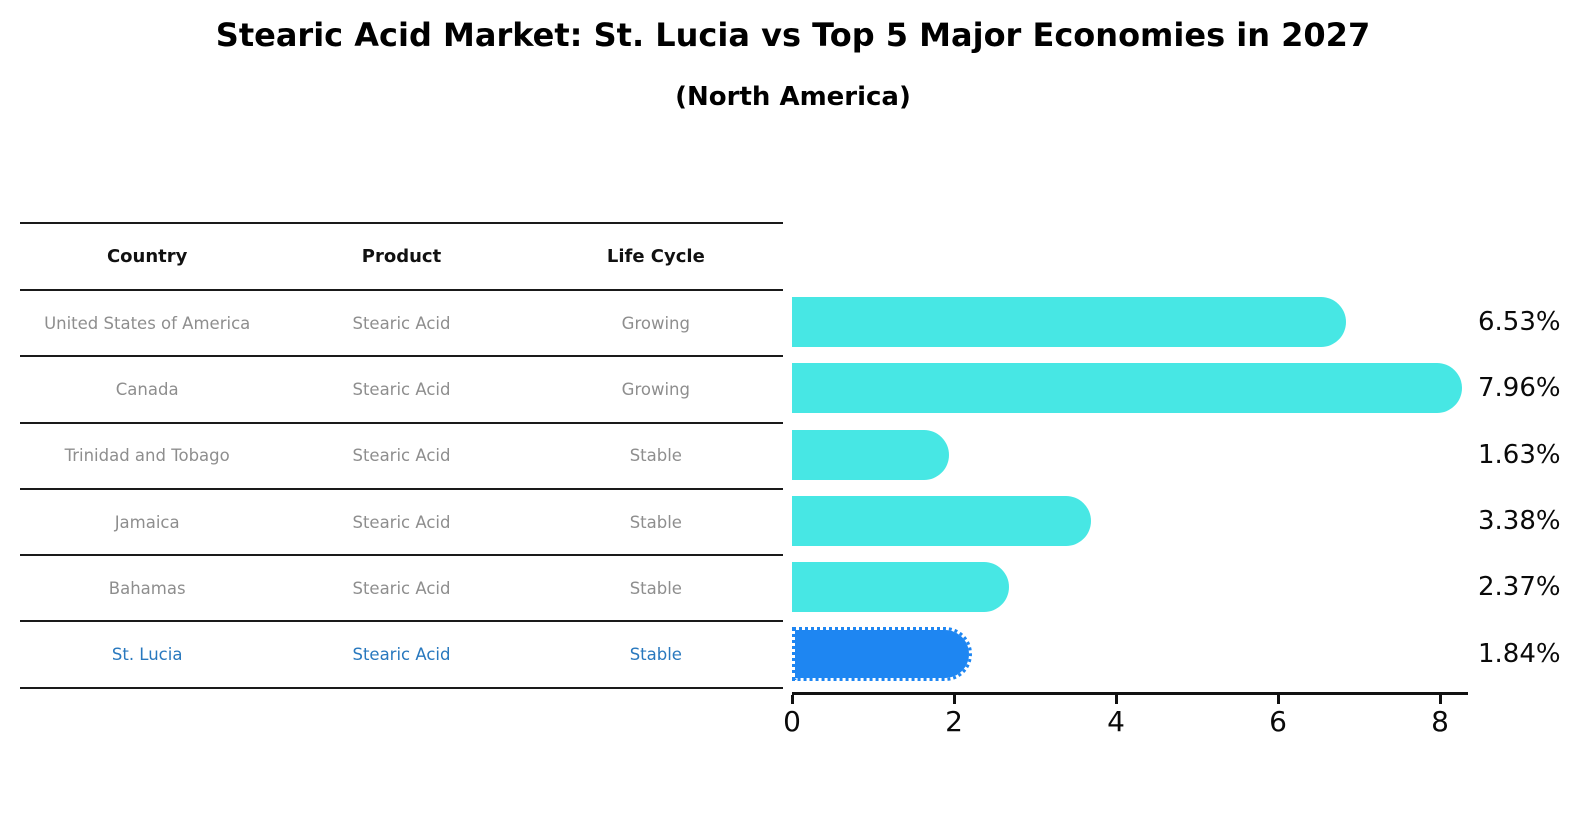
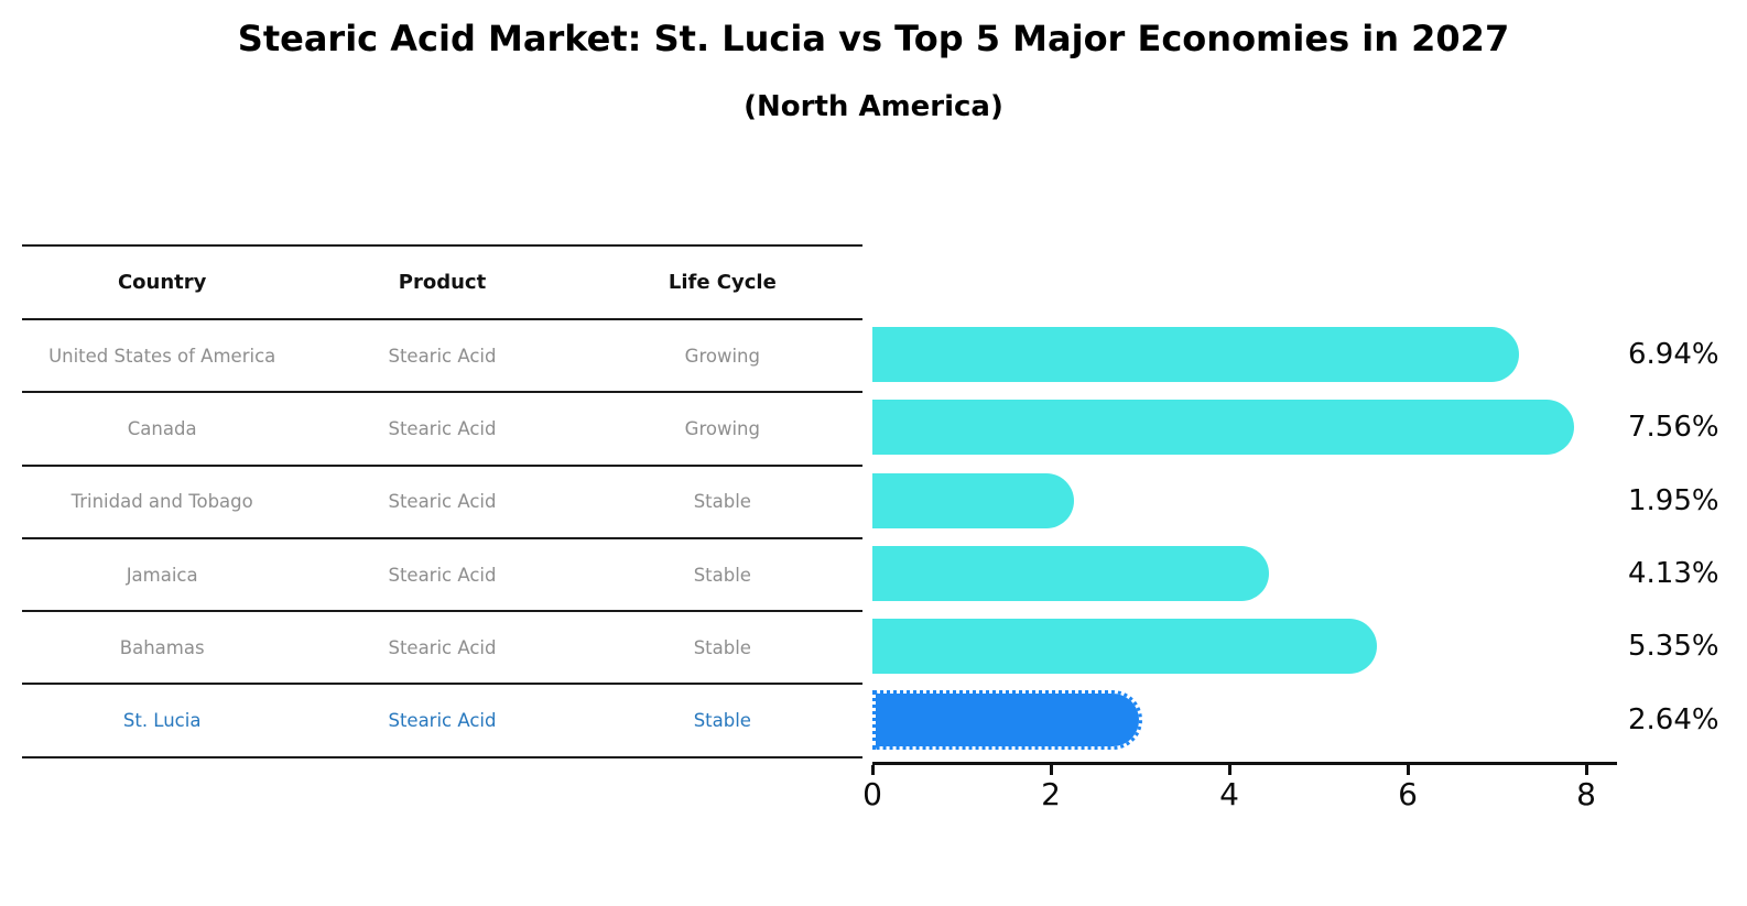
United States of America: 6.53% -> 6.94%
Canada: 7.96% -> 7.56%
Trinidad and Tobago: 1.63% -> 1.95%
Jamaica: 3.38% -> 4.13%
Bahamas: 2.37% -> 5.35%
St. Lucia: 1.84% -> 2.64%
